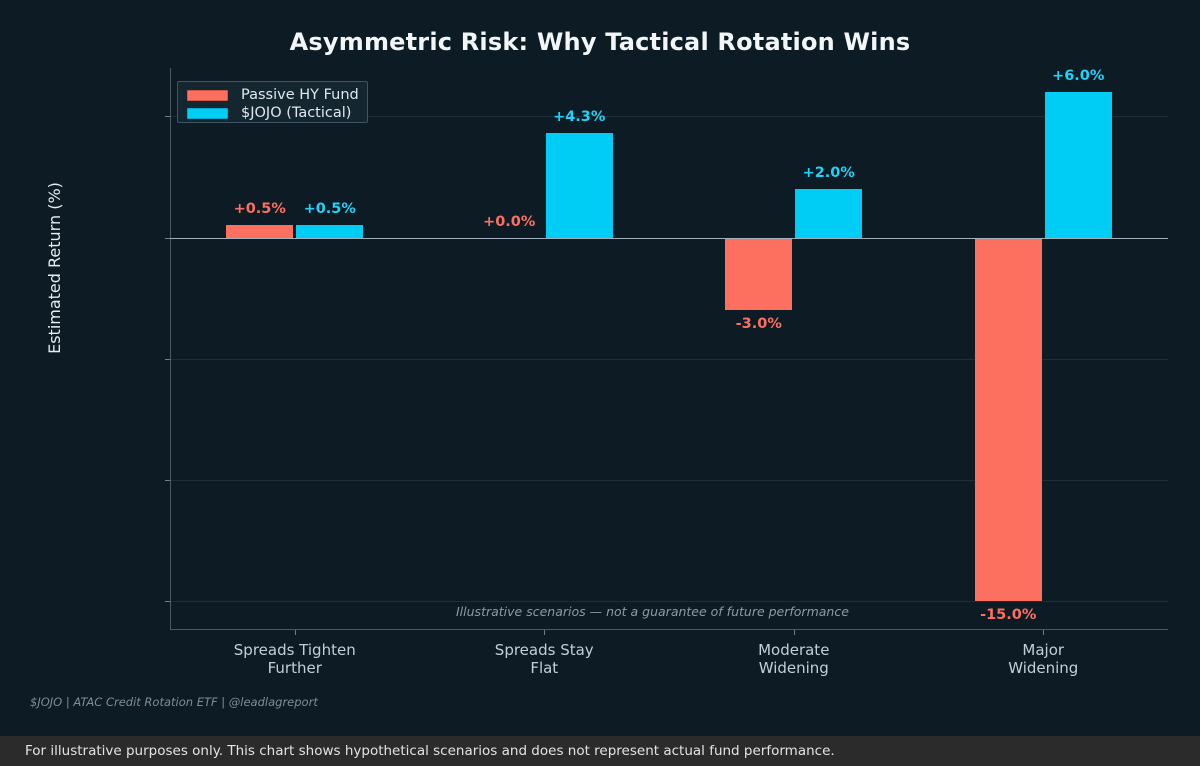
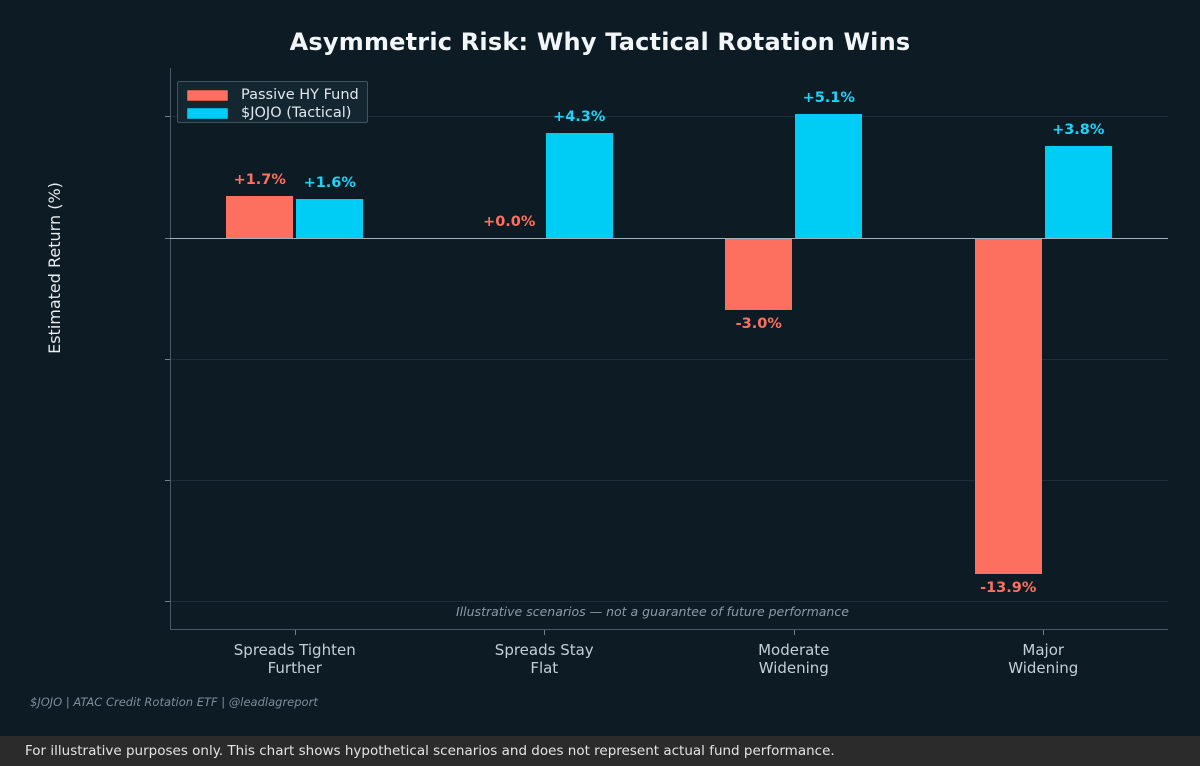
Passive HY Fund/Spreads Tighten Further: +0.5% -> +1.7%
$JOJO (Tactical)/Spreads Tighten Further: +0.5% -> +1.6%
$JOJO (Tactical)/Moderate Widening: +2.0% -> +5.1%
Passive HY Fund/Major Widening: -15.0% -> -13.9%
$JOJO (Tactical)/Major Widening: +6.0% -> +3.8%
